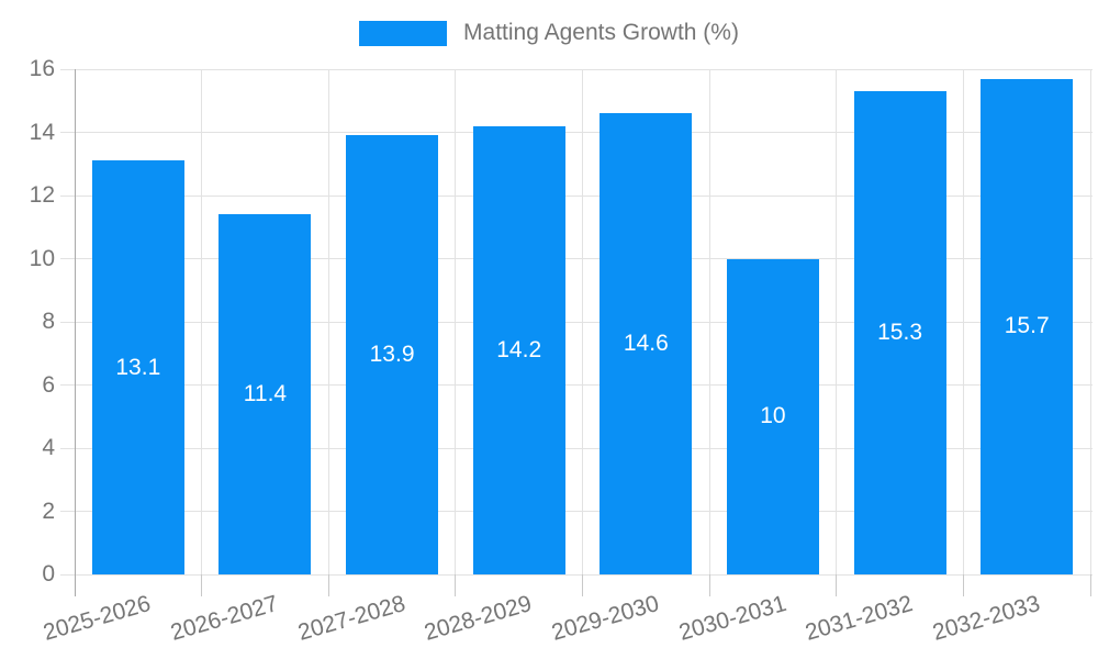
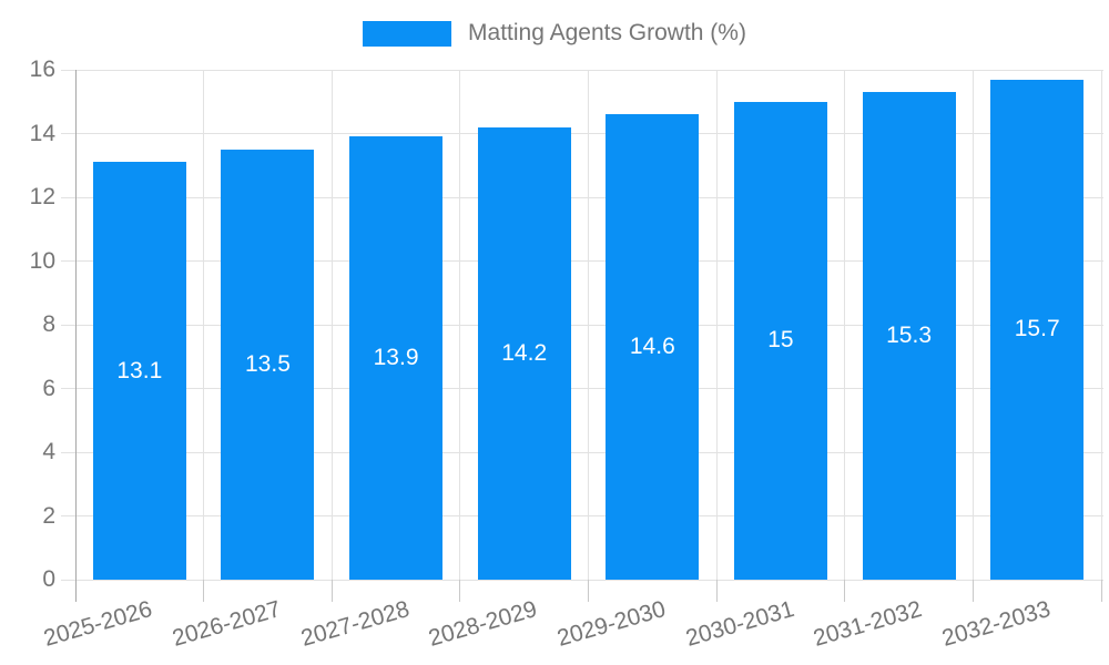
2026-2027: 11.4 -> 13.5
2030-2031: 10 -> 15
